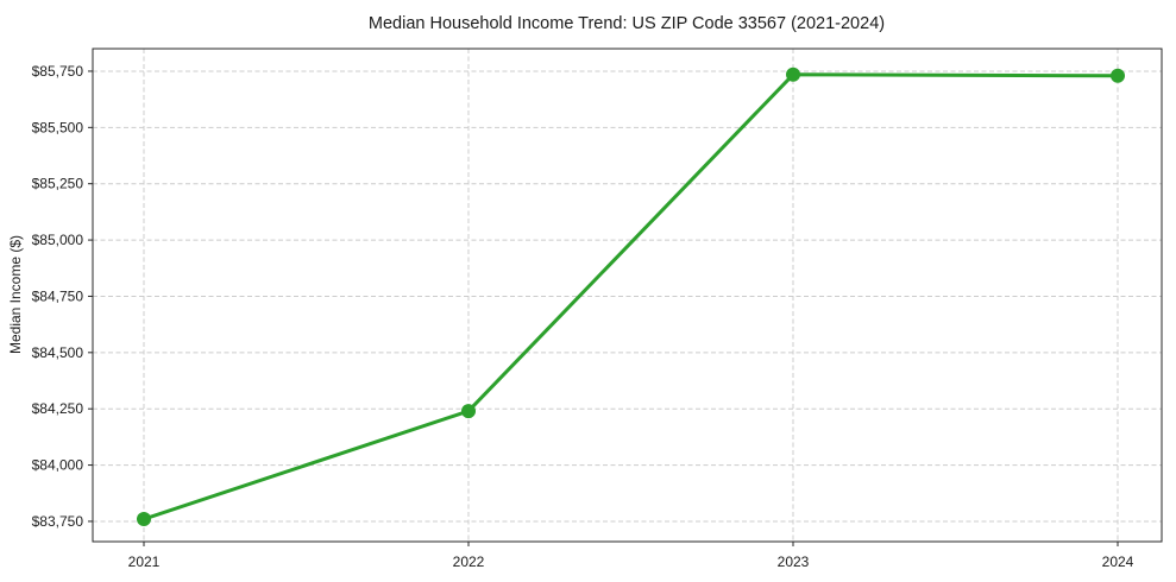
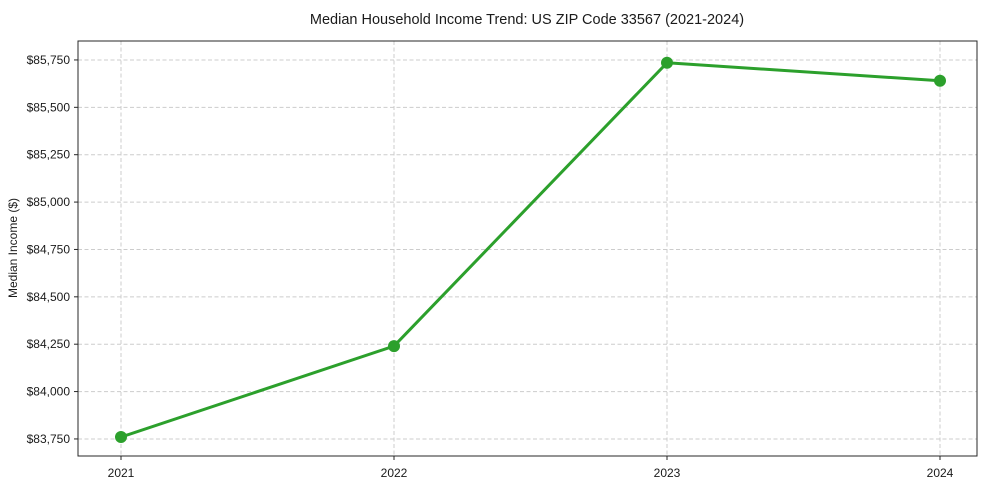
2024: $85730 -> $85640
